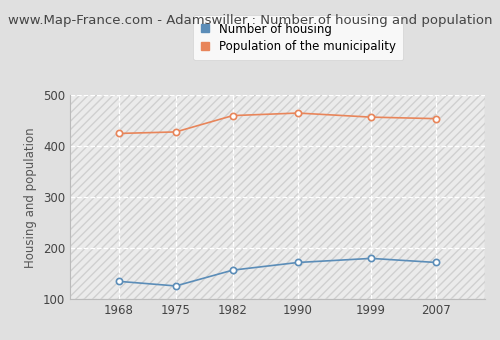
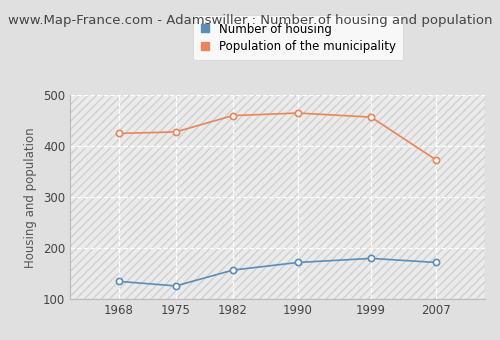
Population of the municipality/2007: 454 -> 373
